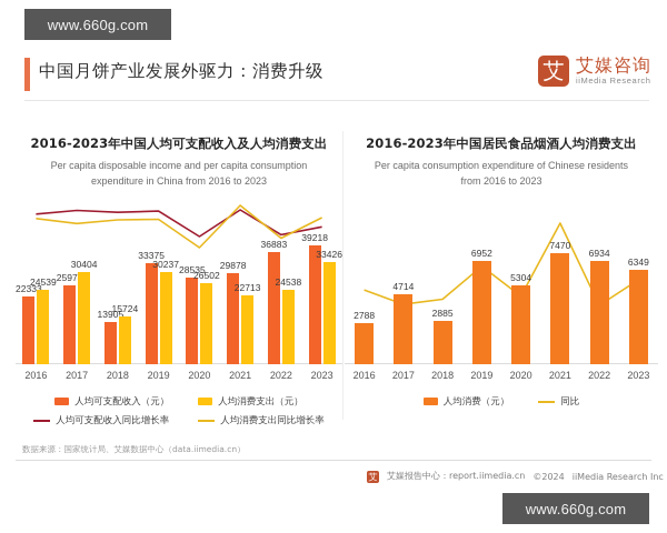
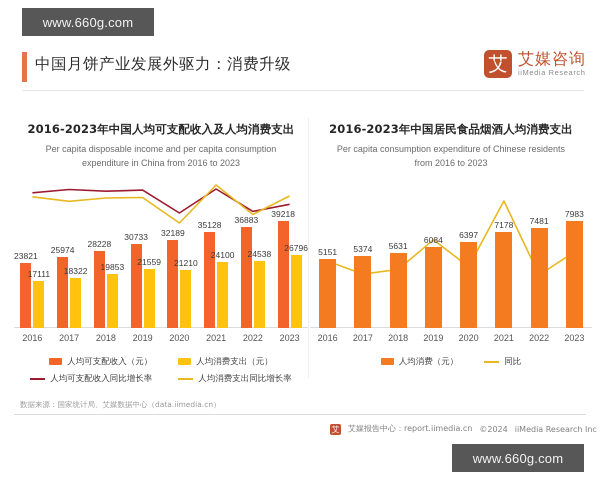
2016-2023年中国人均可支配收入及人均消费支出/人均可支配收入（元）/2016: 22333 -> 23821
2016-2023年中国人均可支配收入及人均消费支出/人均消费支出（元）/2016: 24539 -> 17111
2016-2023年中国人均可支配收入及人均消费支出/人均消费支出（元）/2017: 30404 -> 18322
2016-2023年中国人均可支配收入及人均消费支出/人均可支配收入（元）/2018: 13905 -> 28228
2016-2023年中国人均可支配收入及人均消费支出/人均消费支出（元）/2018: 15724 -> 19853
2016-2023年中国人均可支配收入及人均消费支出/人均可支配收入（元）/2019: 33375 -> 30733
2016-2023年中国人均可支配收入及人均消费支出/人均消费支出（元）/2019: 30237 -> 21559
2016-2023年中国人均可支配收入及人均消费支出/人均可支配收入（元）/2020: 28535 -> 32189
2016-2023年中国人均可支配收入及人均消费支出/人均消费支出（元）/2020: 26502 -> 21210
2016-2023年中国人均可支配收入及人均消费支出/人均可支配收入（元）/2021: 29878 -> 35128
2016-2023年中国人均可支配收入及人均消费支出/人均消费支出（元）/2021: 22713 -> 24100
2016-2023年中国人均可支配收入及人均消费支出/人均消费支出（元）/2023: 33426 -> 26796
2016-2023年中国居民食品烟酒人均消费支出/人均消费（元）/2016: 2788 -> 5151
2016-2023年中国居民食品烟酒人均消费支出/人均消费（元）/2017: 4714 -> 5374
2016-2023年中国居民食品烟酒人均消费支出/人均消费（元）/2018: 2885 -> 5631
2016-2023年中国居民食品烟酒人均消费支出/人均消费（元）/2019: 6952 -> 6084
2016-2023年中国居民食品烟酒人均消费支出/人均消费（元）/2020: 5304 -> 6397
2016-2023年中国居民食品烟酒人均消费支出/人均消费（元）/2021: 7470 -> 7178
2016-2023年中国居民食品烟酒人均消费支出/人均消费（元）/2022: 6934 -> 7481
2016-2023年中国居民食品烟酒人均消费支出/人均消费（元）/2023: 6349 -> 7983
